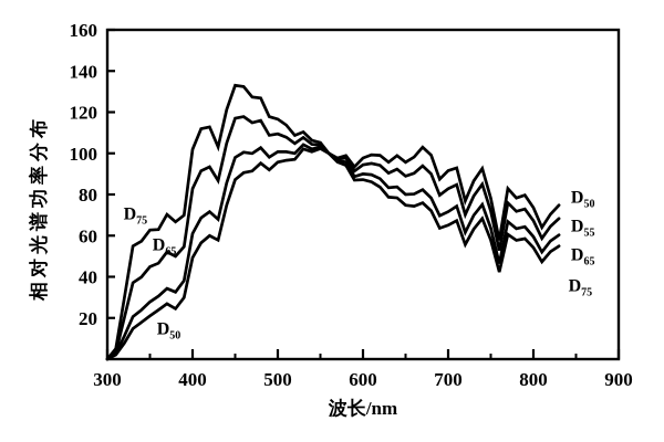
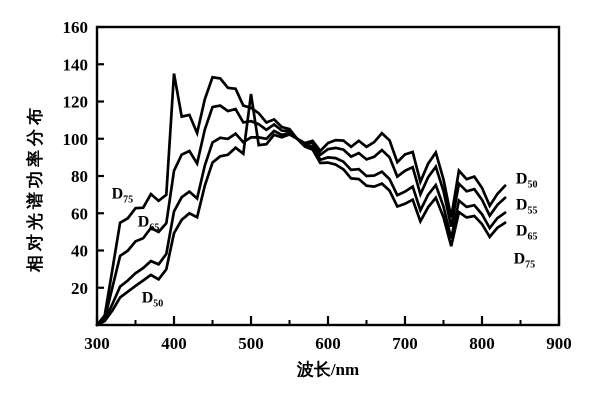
D75/400: 102 -> 135
D50/500: 96 -> 124
